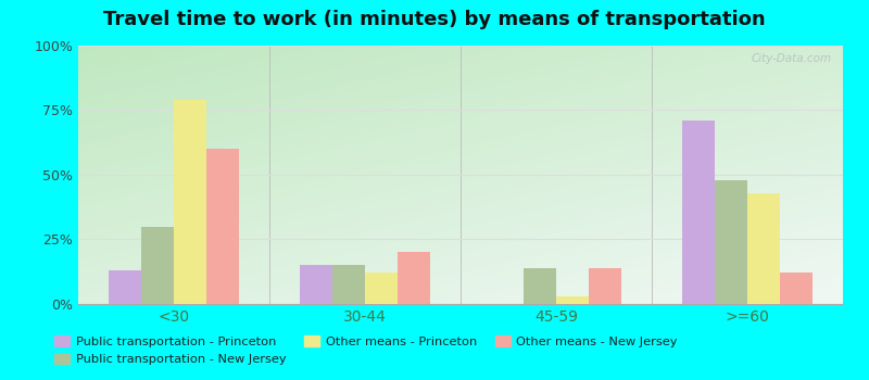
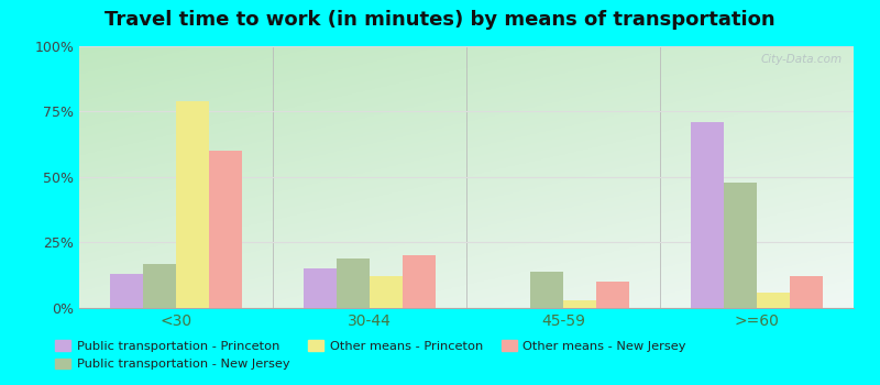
Public transportation - New Jersey/<30: 30% -> 17%
Public transportation - New Jersey/30-44: 15% -> 19%
Other means - New Jersey/45-59: 14% -> 10%
Other means - Princeton/>=60: 43% -> 6%
